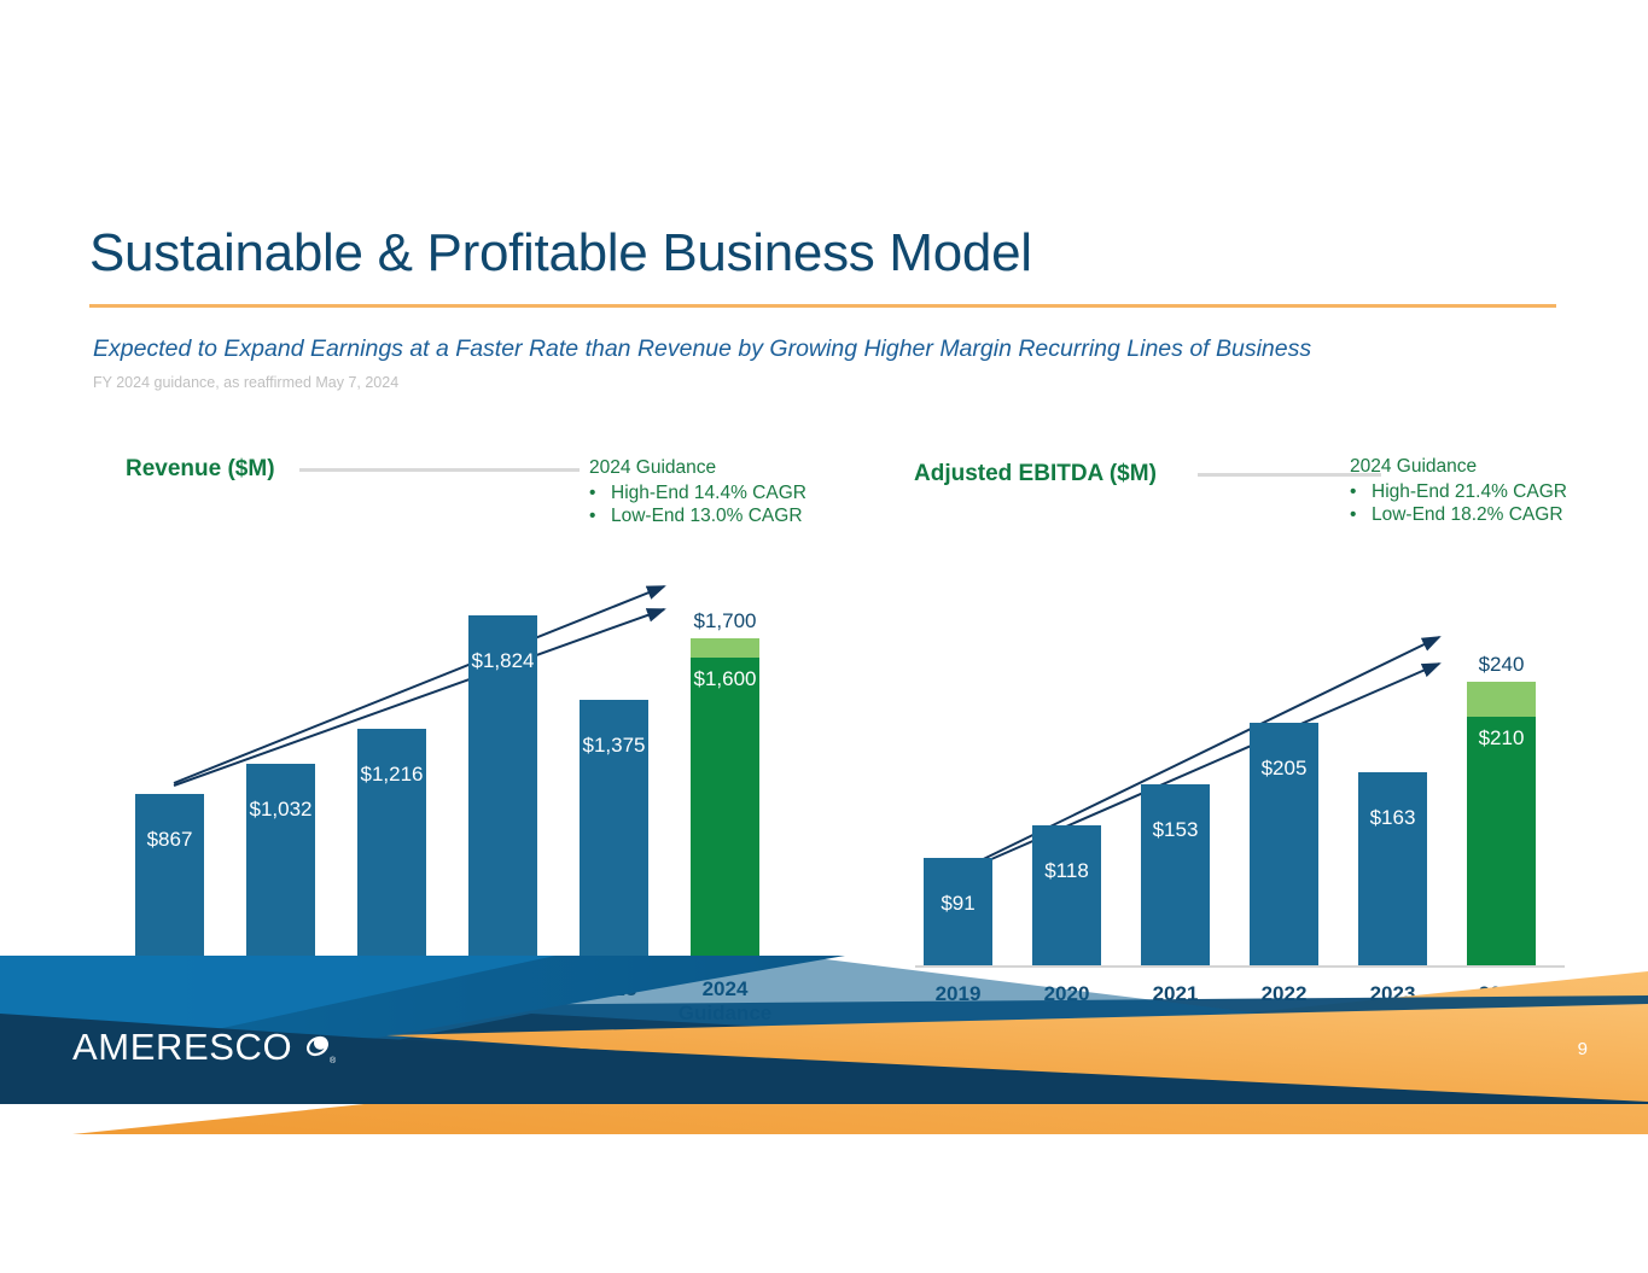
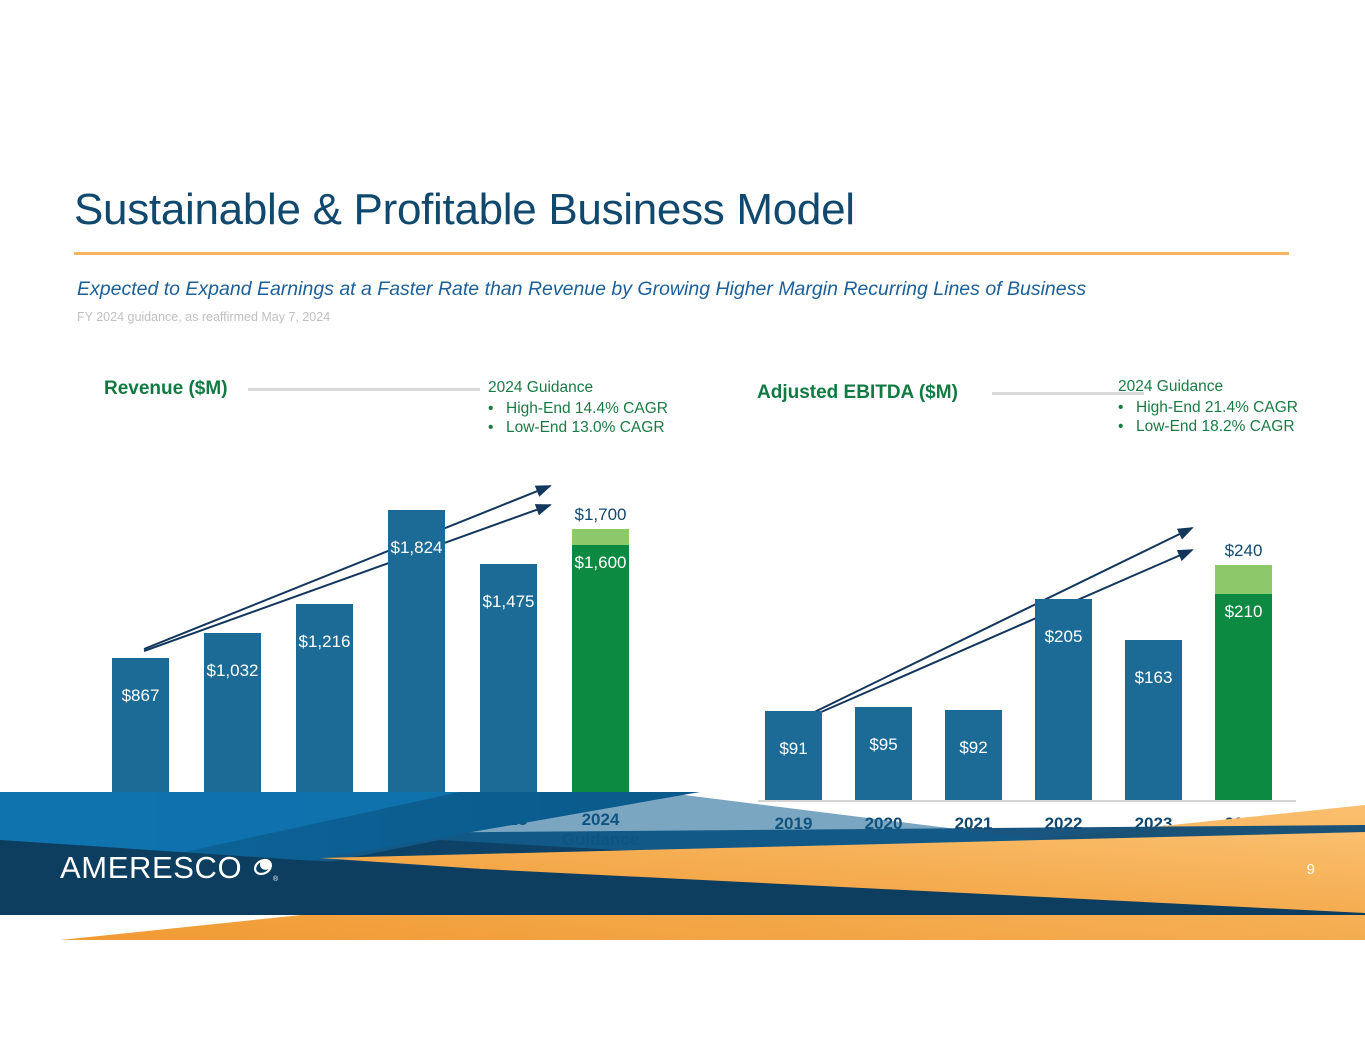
Revenue ($M)/2023: $1,375 -> $1,475
Adjusted EBITDA ($M)/2020: $118 -> $95
Adjusted EBITDA ($M)/2021: $153 -> $92
